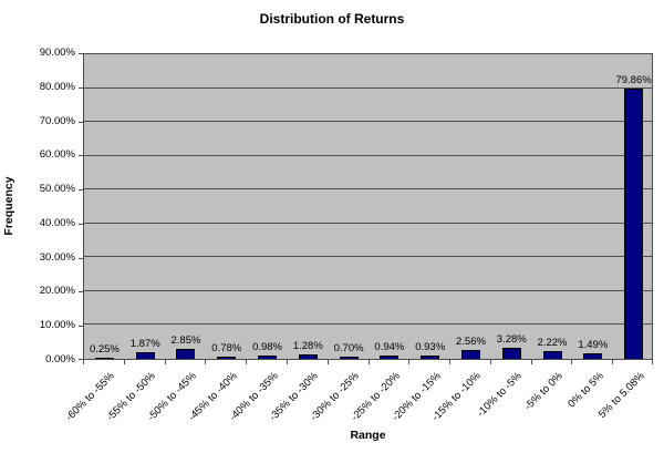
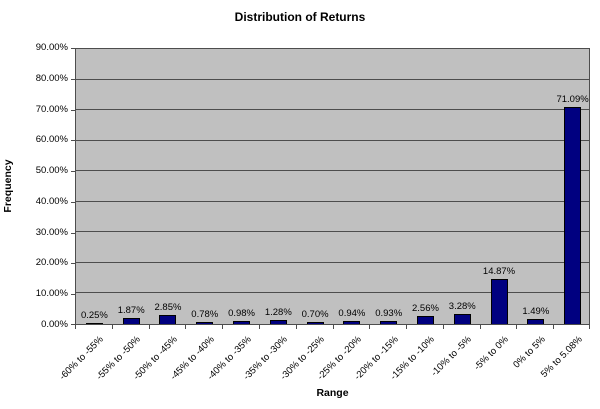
-5% to 0%: 2.22% -> 14.87%
5% to 5.08%: 79.86% -> 71.09%
